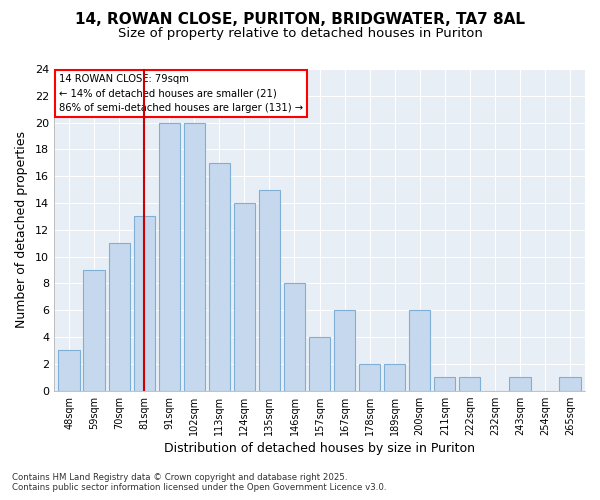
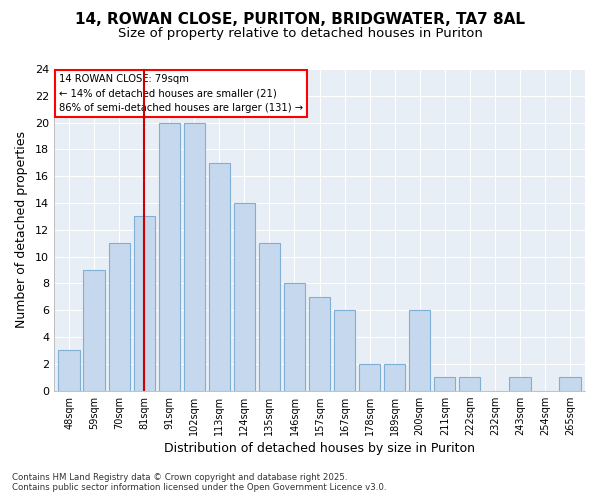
135sqm: 15 -> 11
157sqm: 4 -> 7
